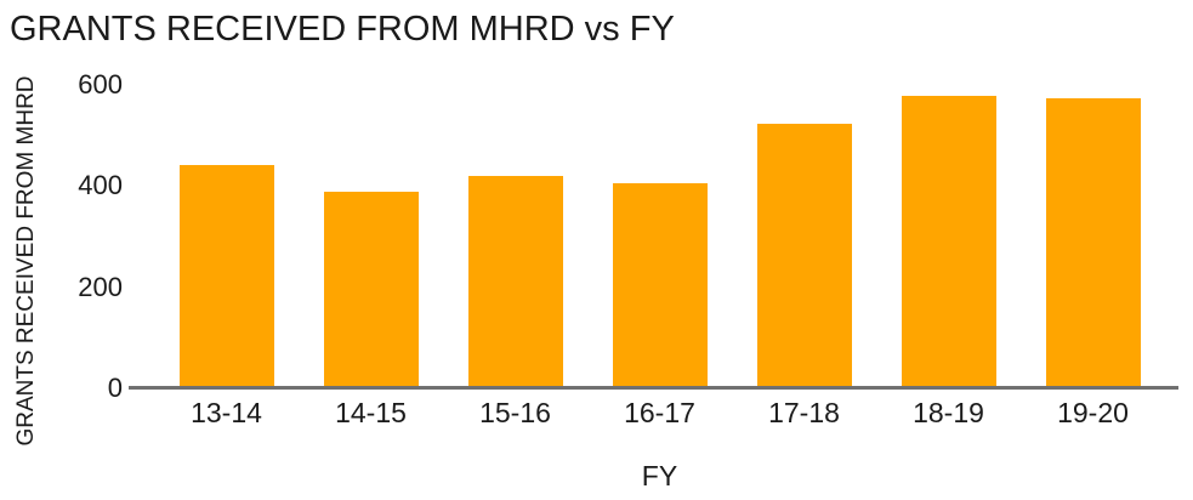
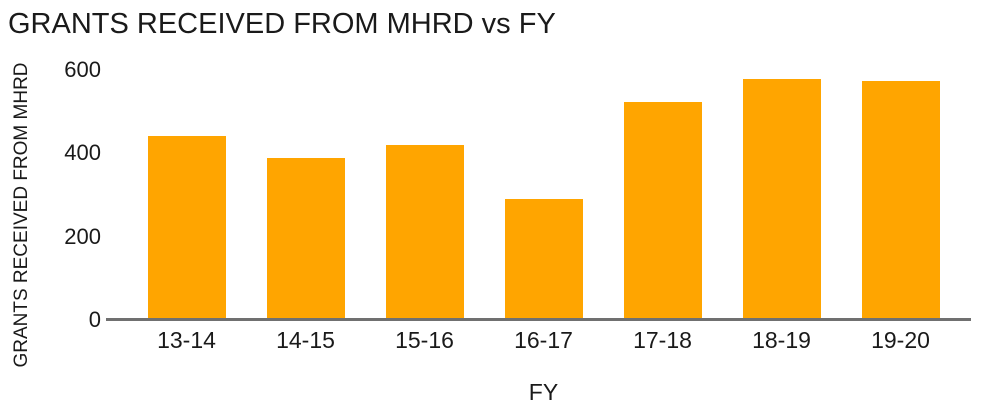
16-17: 400 -> 290
